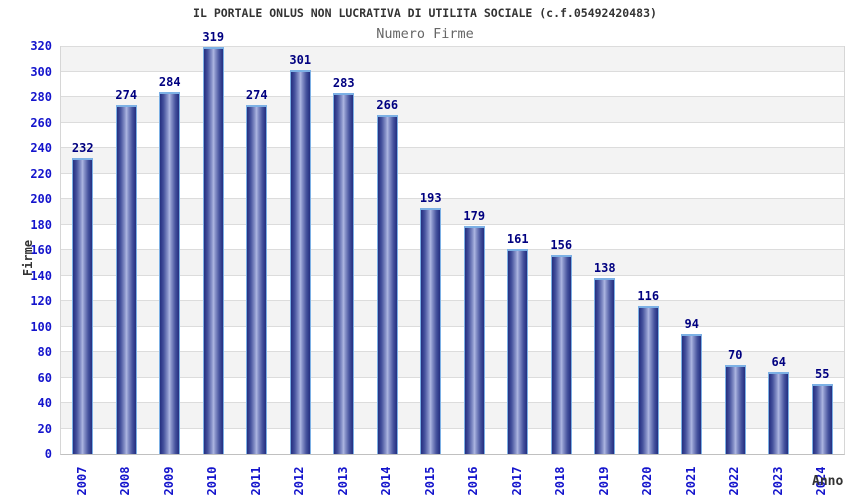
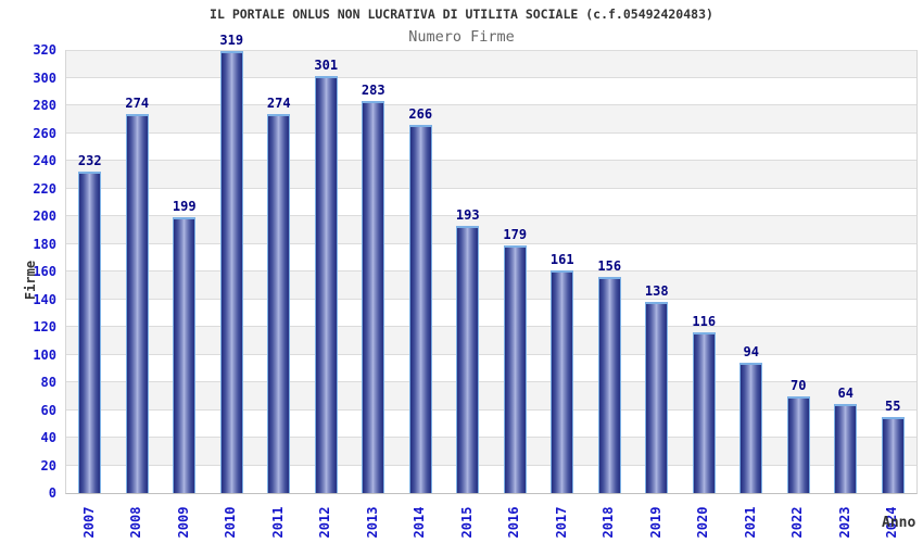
2009: 284 -> 199
